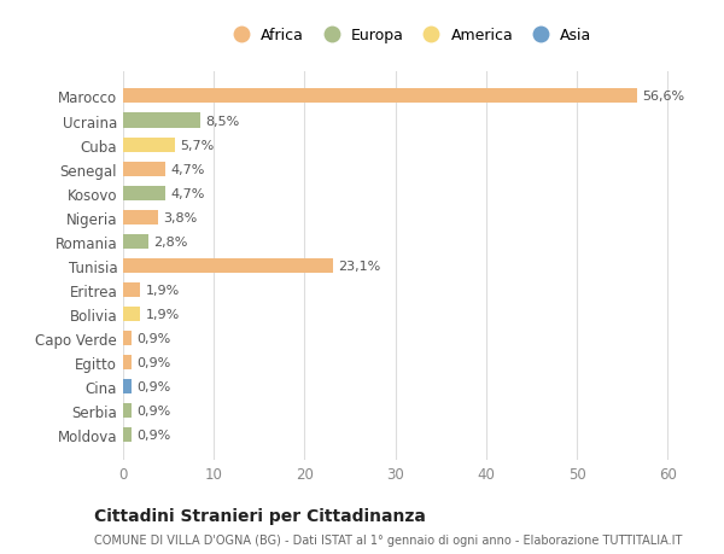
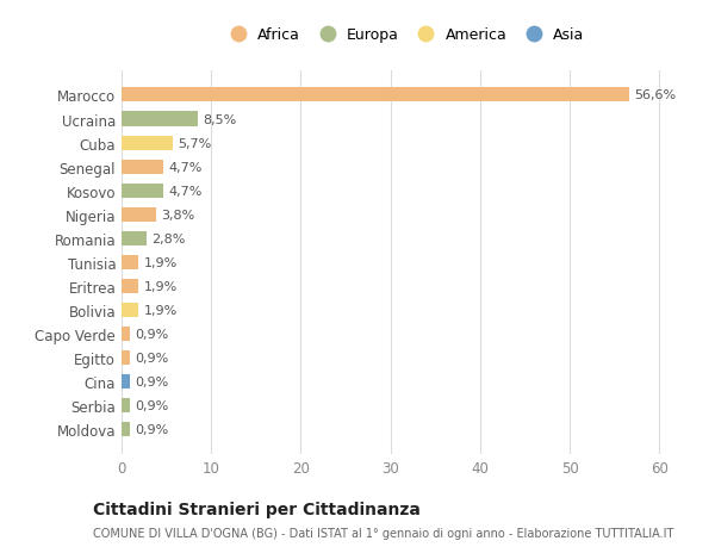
Tunisia: 23,1% -> 1,9%
